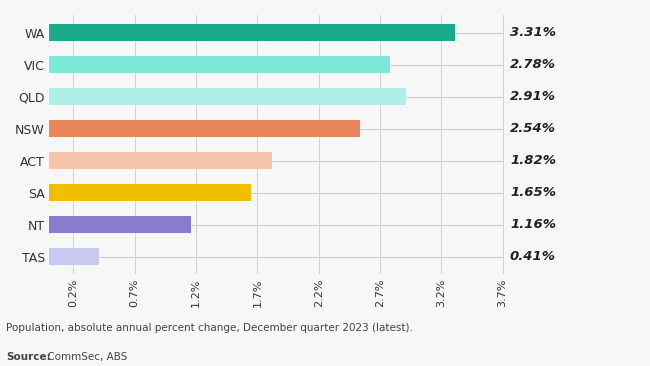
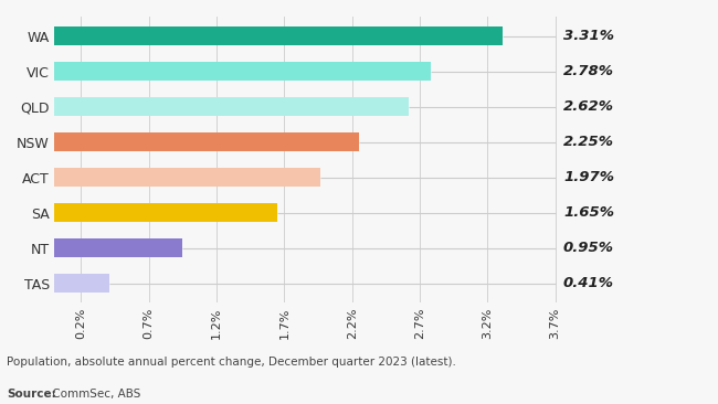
QLD: 2.91% -> 2.62%
NSW: 2.54% -> 2.25%
ACT: 1.82% -> 1.97%
NT: 1.16% -> 0.95%
